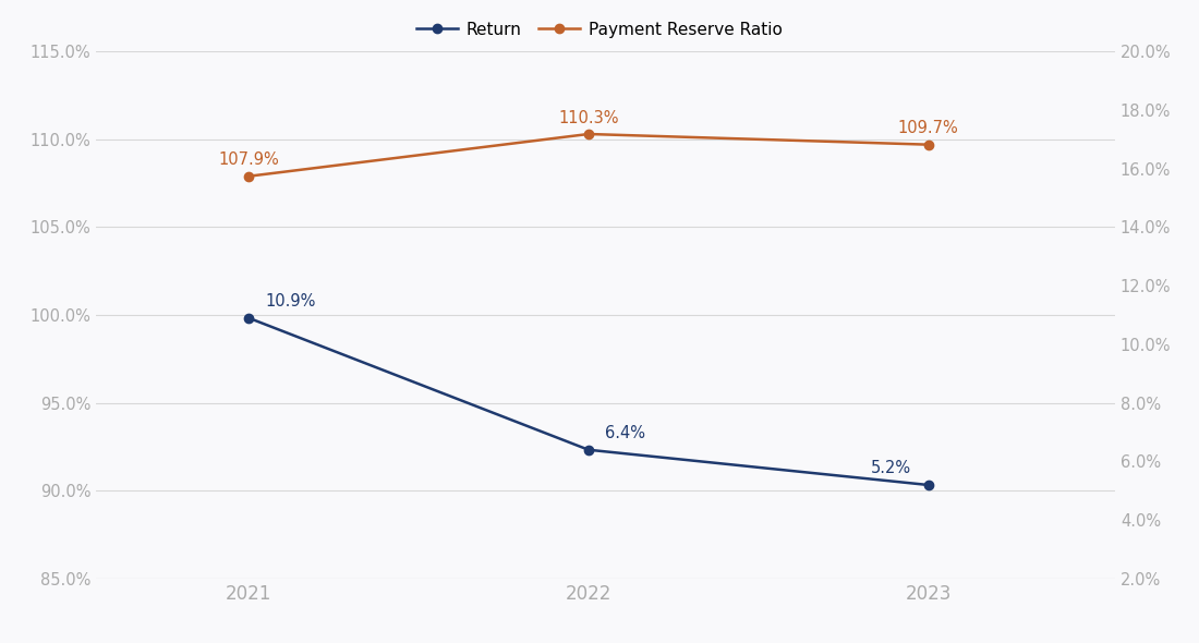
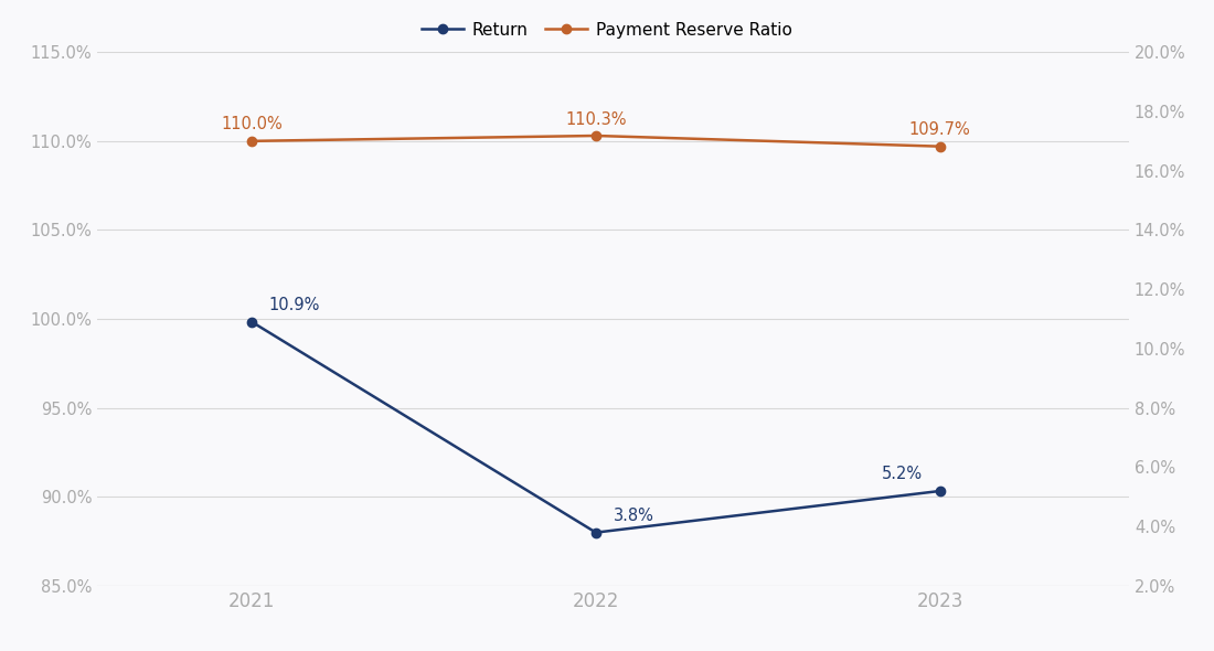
Payment Reserve Ratio/2021: 107.9% -> 110.0%
Return/2022: 6.4% -> 3.8%
